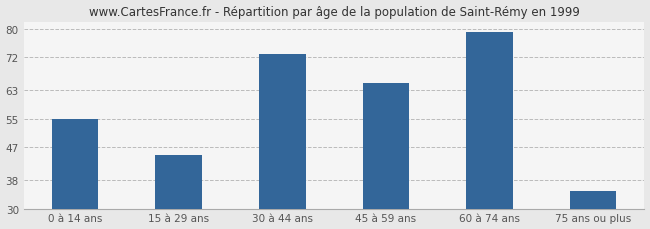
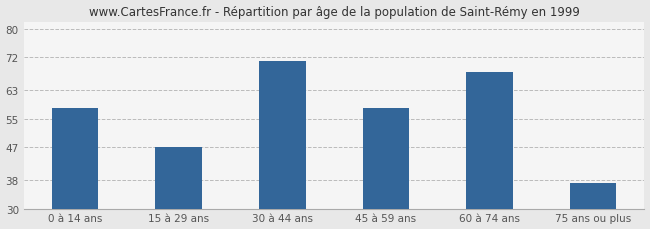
0 à 14 ans: 55 -> 58
15 à 29 ans: 45 -> 47
30 à 44 ans: 73 -> 71
45 à 59 ans: 65 -> 58
60 à 74 ans: 79 -> 68
75 ans ou plus: 35 -> 37
